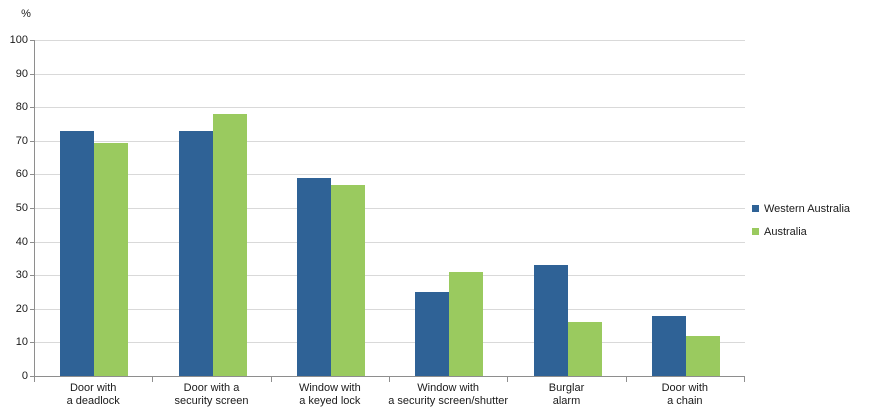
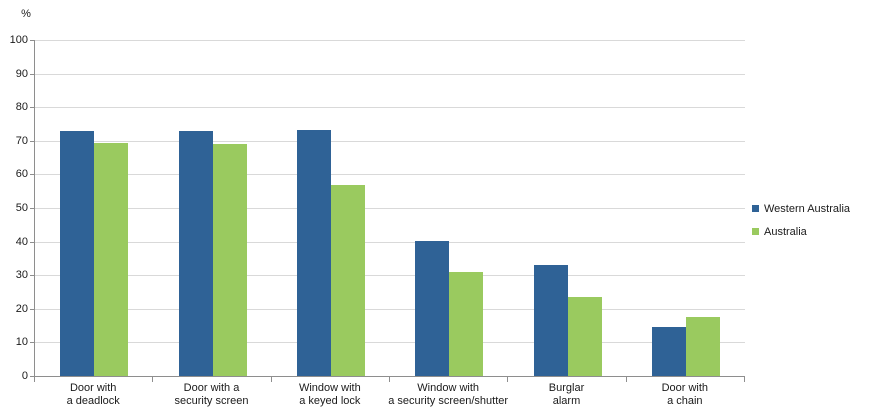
Australia/Door with a security screen: 78 -> 69
Western Australia/Window with a keyed lock: 59 -> 73
Western Australia/Window with a security screen/shutter: 25 -> 40
Australia/Burglar alarm: 16 -> 23
Western Australia/Door with a chain: 18 -> 15
Australia/Door with a chain: 12 -> 18
